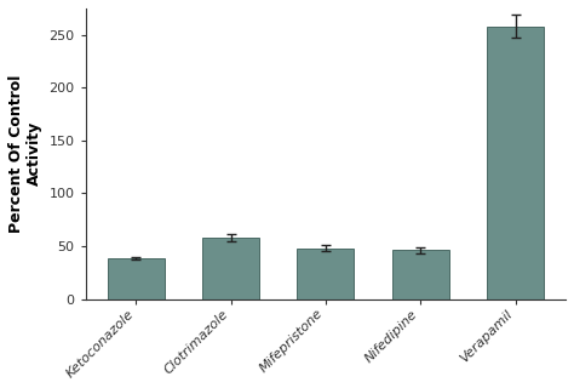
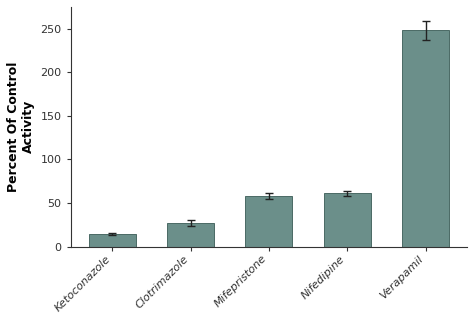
Ketoconazole: 38 -> 14
Clotrimazole: 58 -> 27
Mifepristone: 48 -> 58
Nifedipine: 46 -> 61
Verapamil: 258 -> 248
